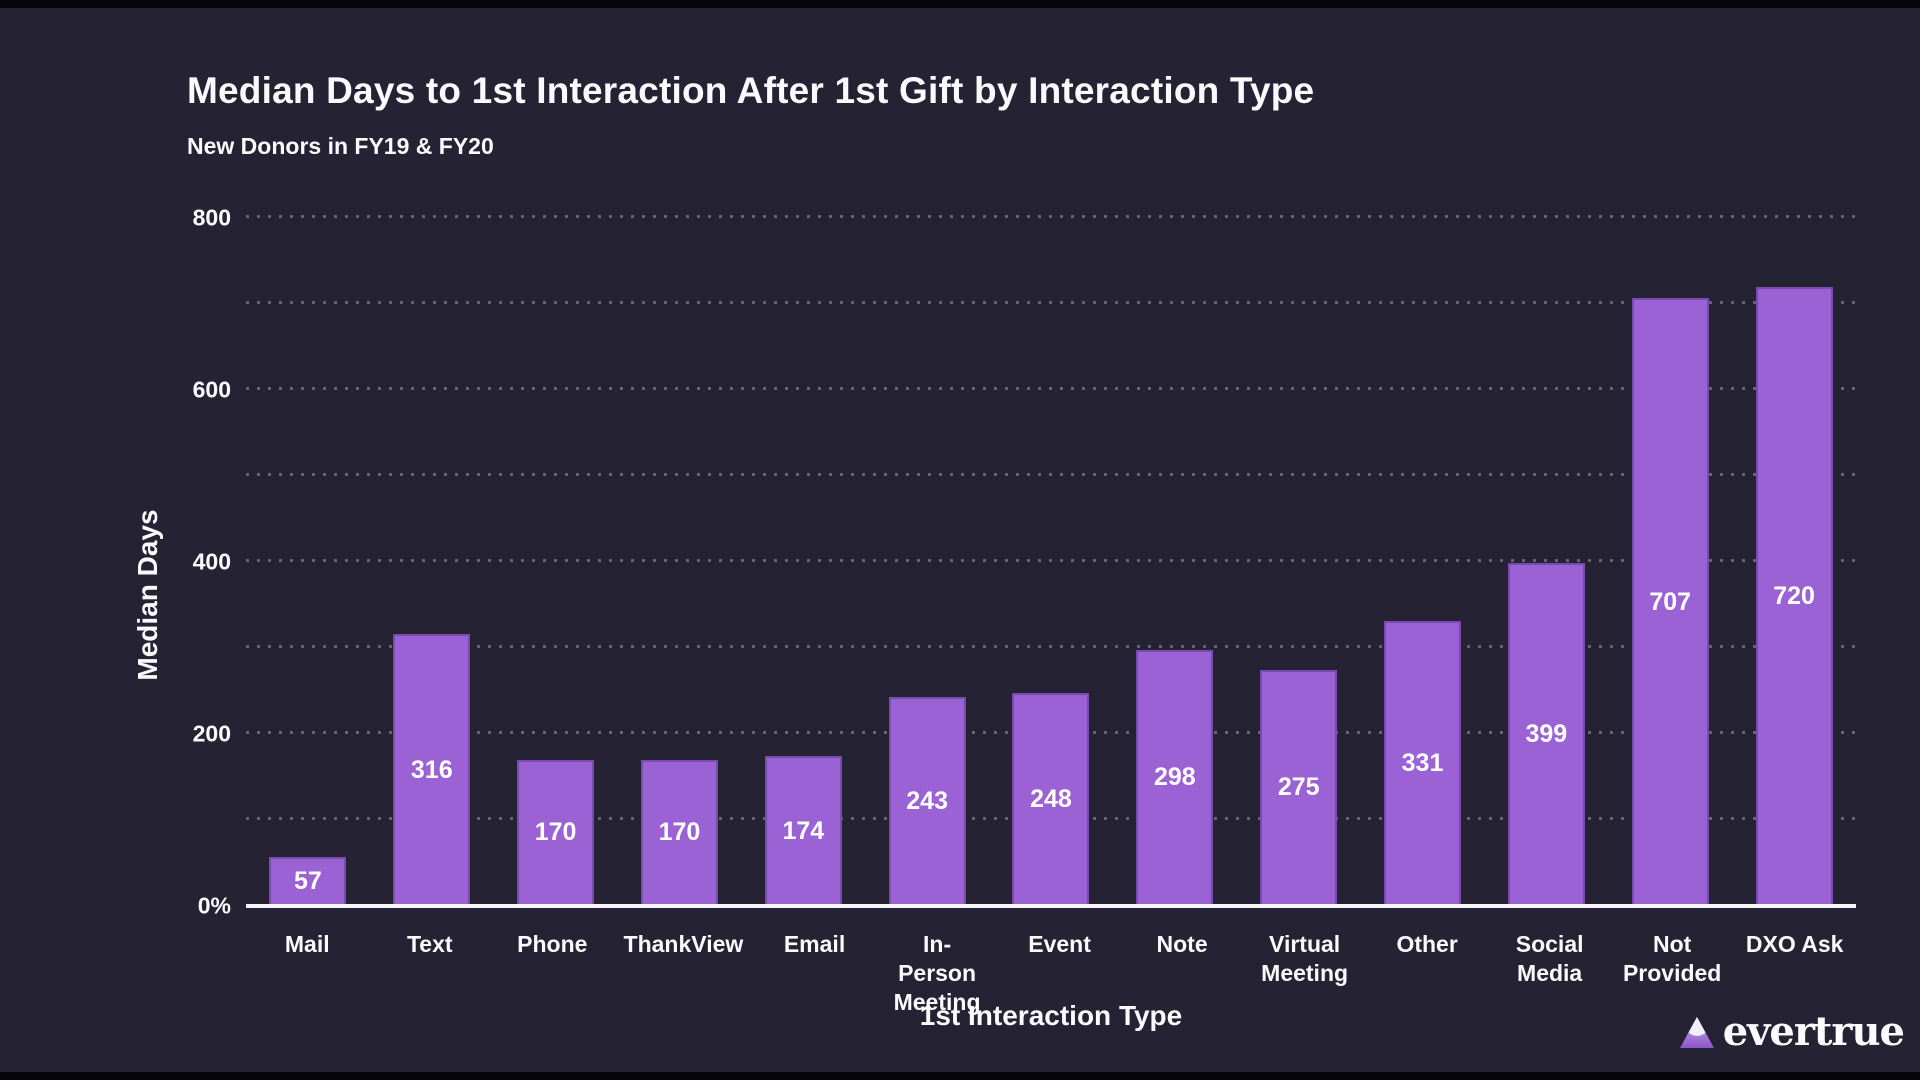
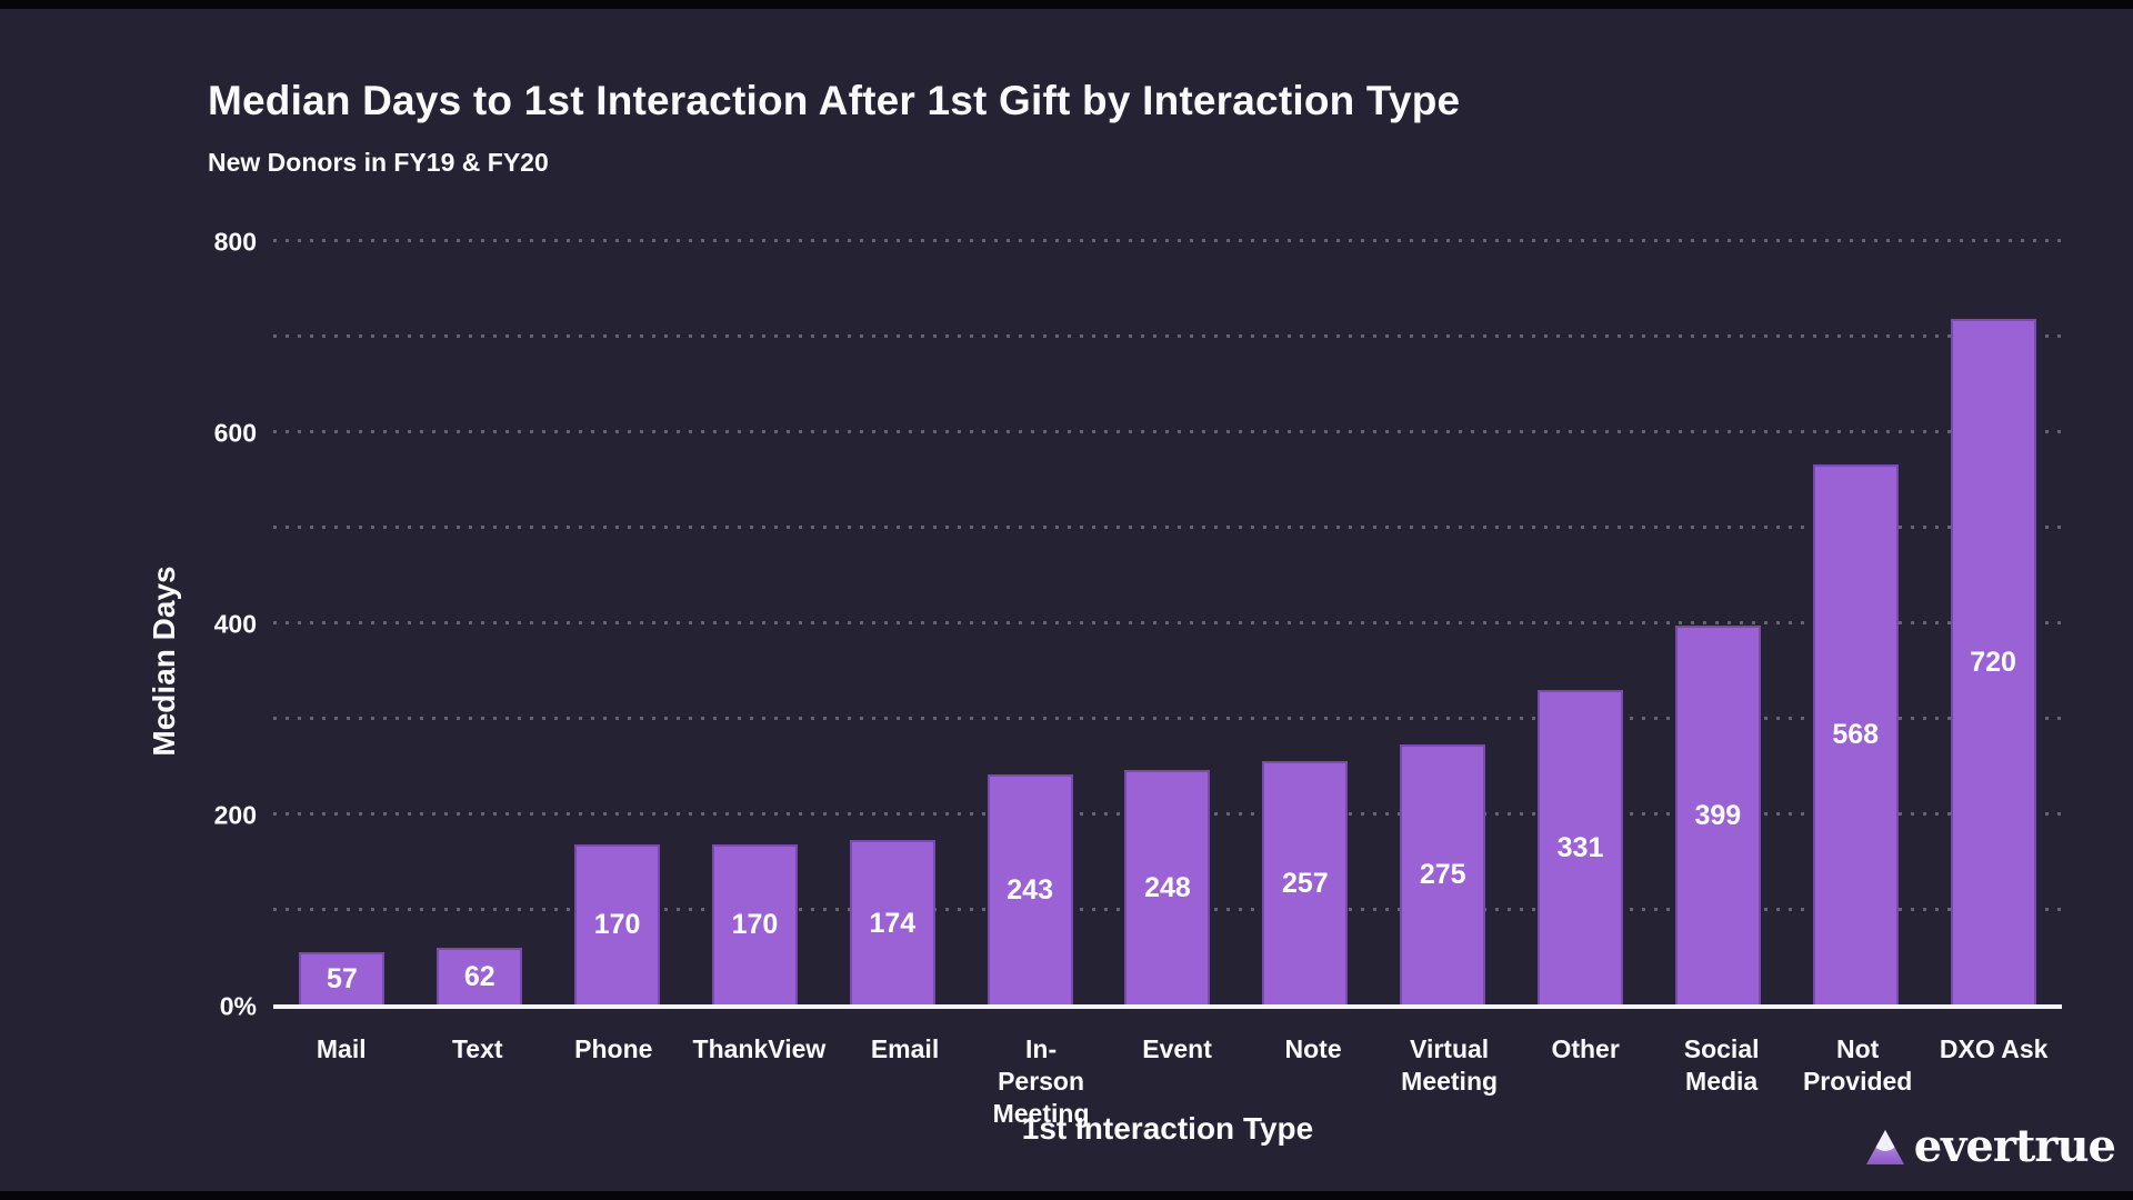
Text: 316 -> 62
Note: 298 -> 257
Not Provided: 707 -> 568
